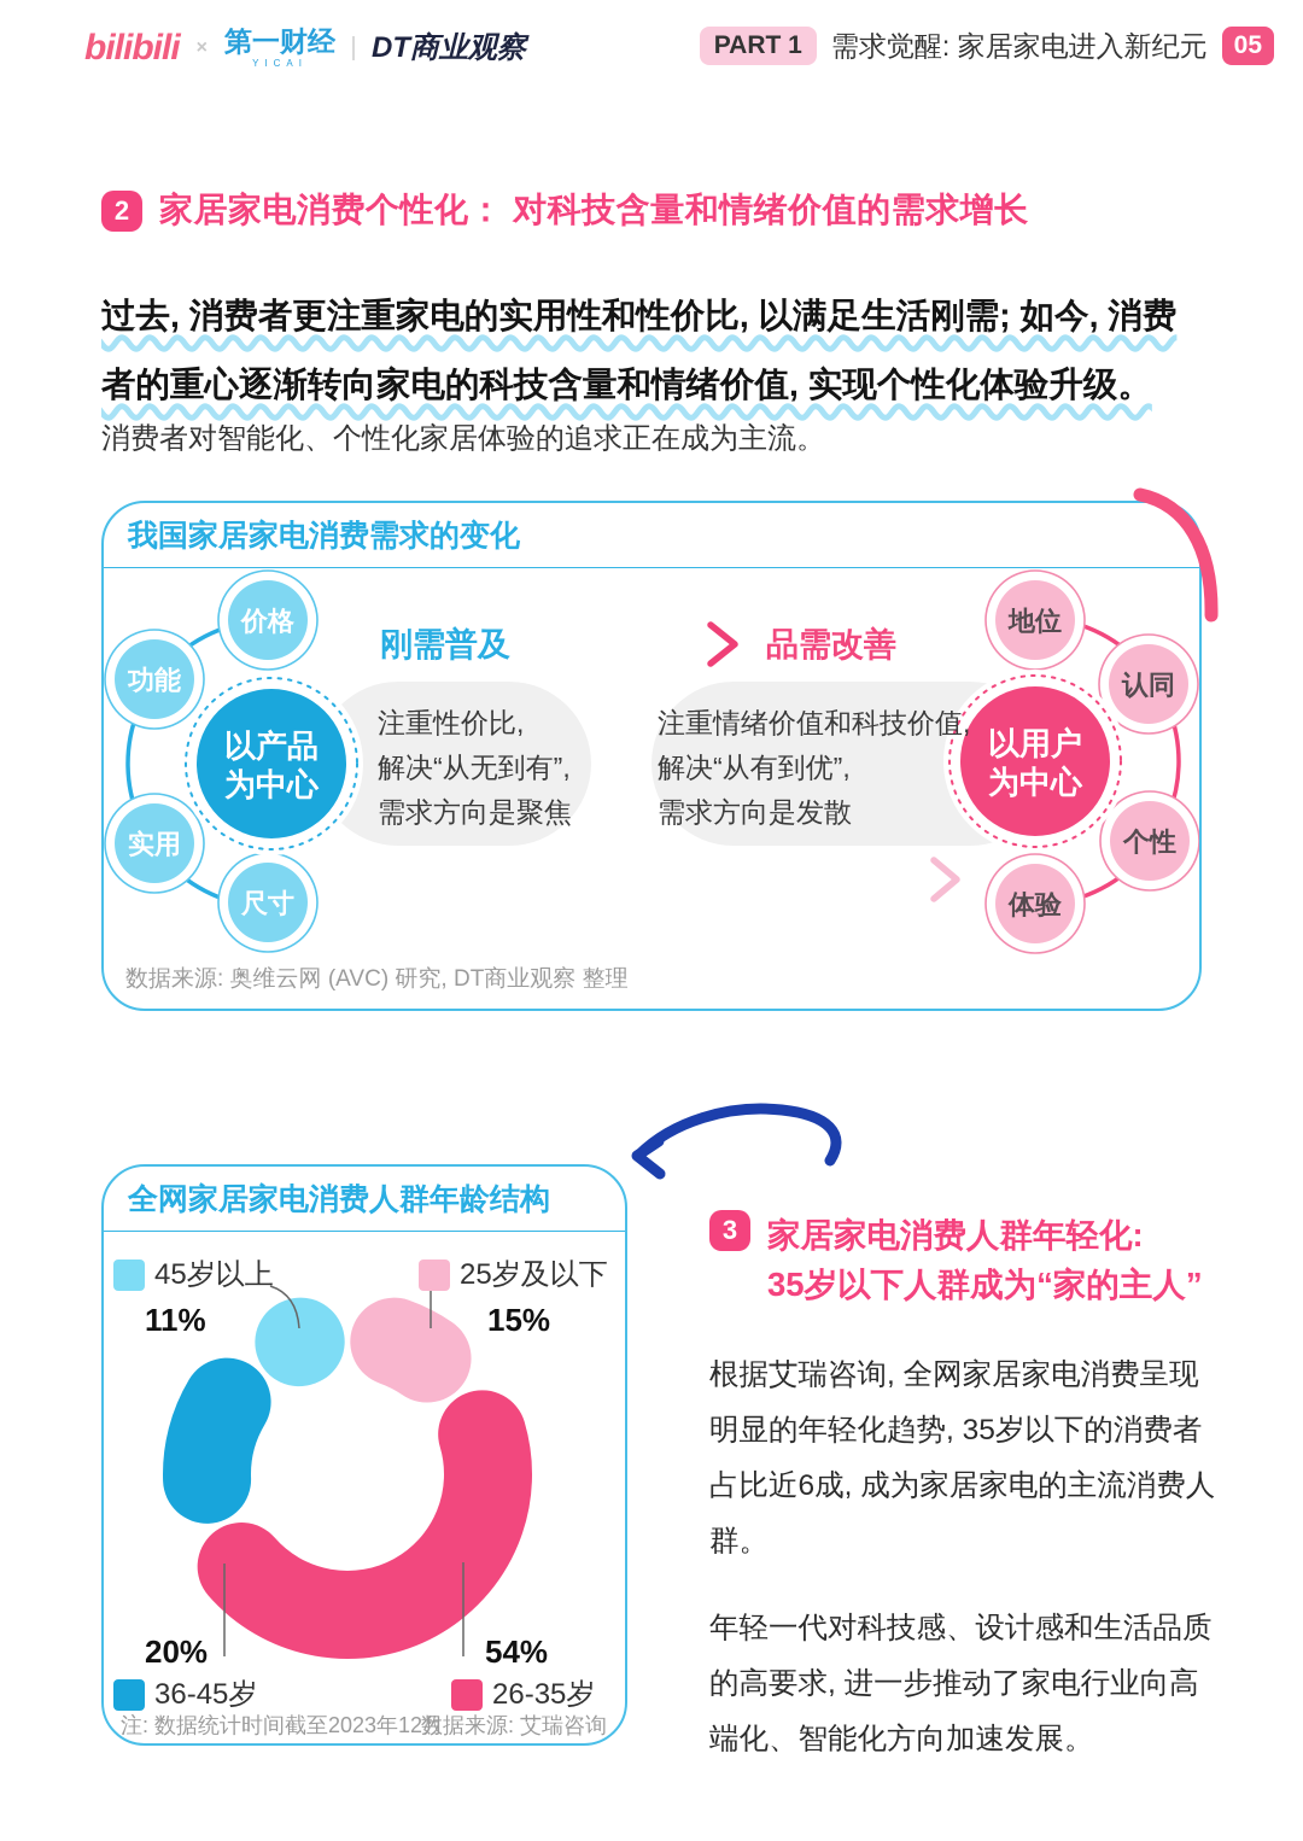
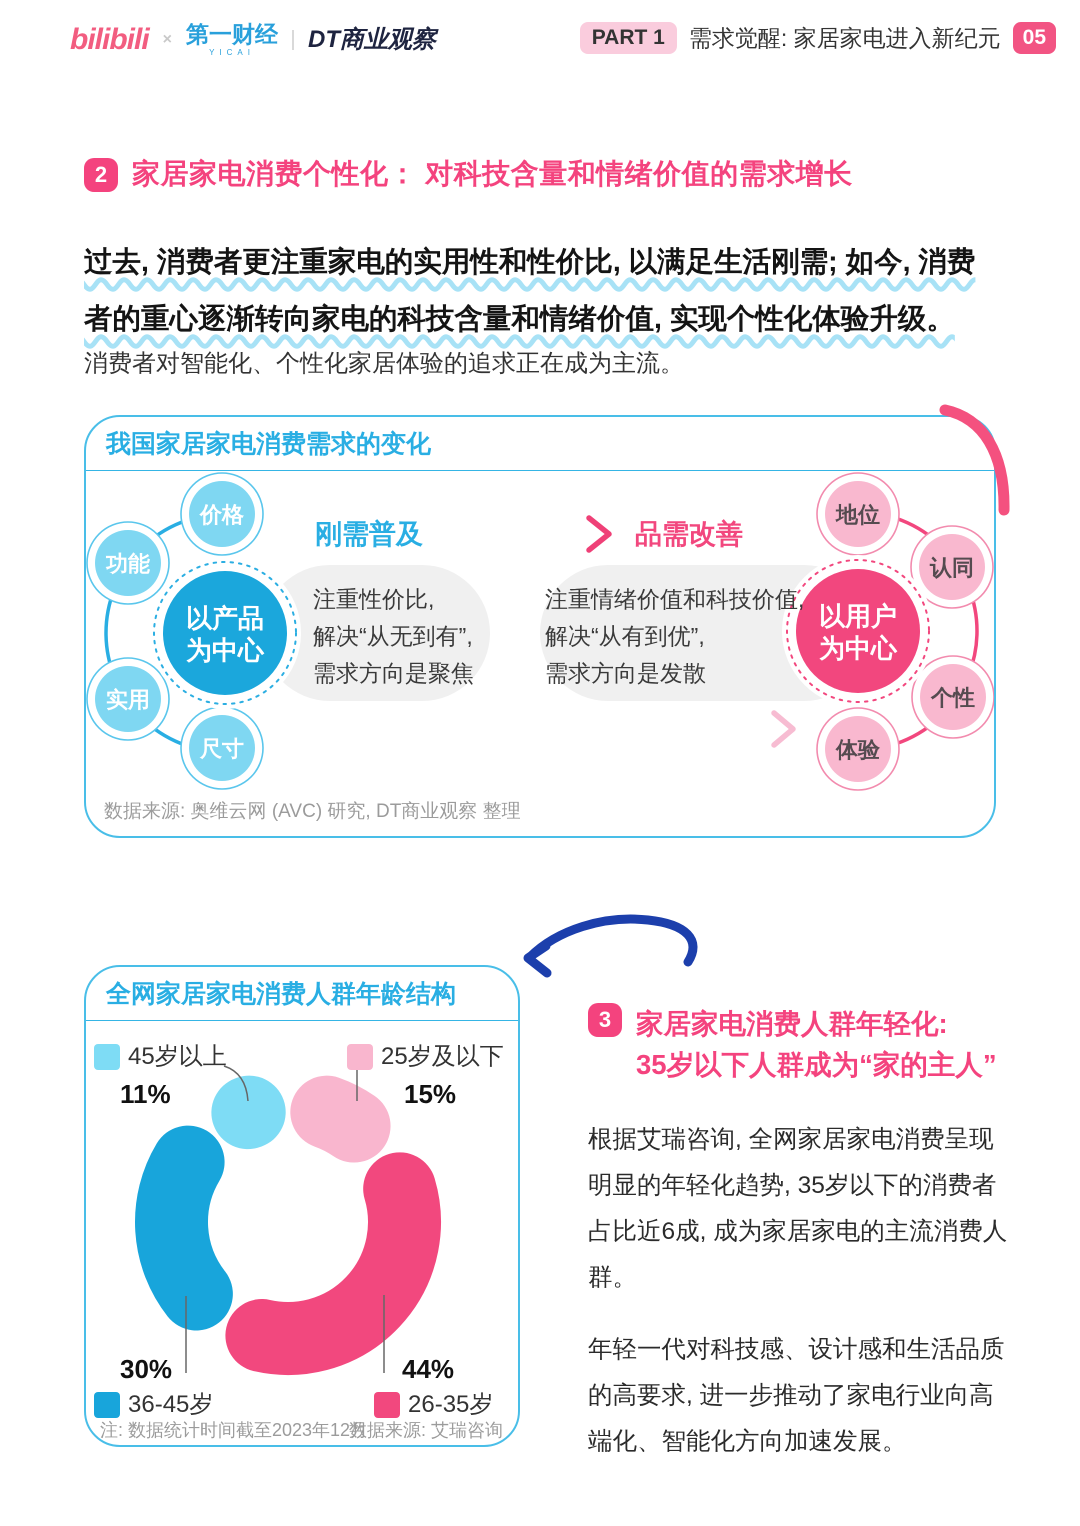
26-35岁: 54% -> 44%
36-45岁: 20% -> 30%
